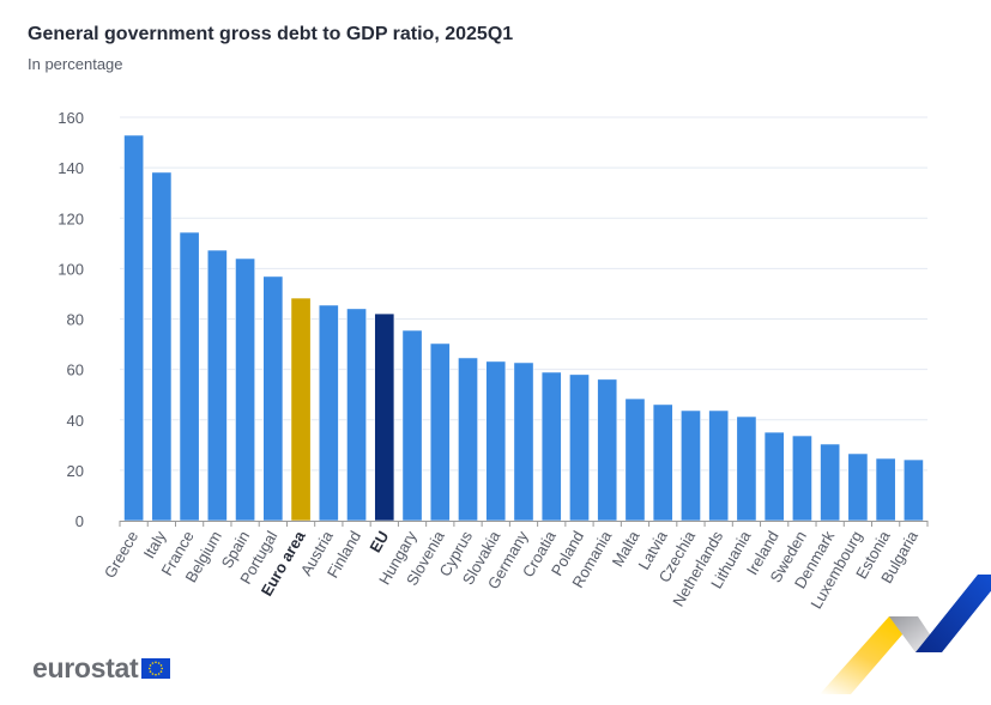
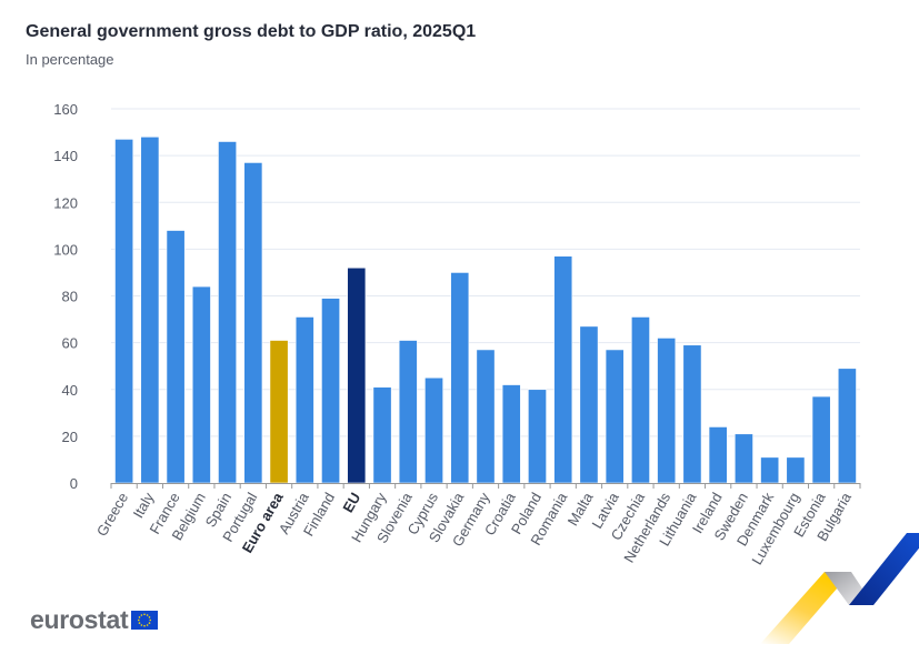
Greece: 153 -> 147
Italy: 138 -> 148
France: 114 -> 108
Belgium: 107 -> 84
Spain: 104 -> 146
Portugal: 97 -> 137
Euro area: 88 -> 61
Austria: 86 -> 71
Finland: 84 -> 79
EU: 82 -> 92
Hungary: 76 -> 41
Slovenia: 70 -> 61
Cyprus: 65 -> 45
Slovakia: 63 -> 90
Germany: 63 -> 57
Croatia: 59 -> 42
Poland: 58 -> 40
Romania: 56 -> 97
Malta: 48 -> 67
Latvia: 46 -> 57
Czechia: 44 -> 71
Netherlands: 44 -> 62
Lithuania: 41 -> 59
Ireland: 35 -> 24
Sweden: 34 -> 21
Denmark: 30 -> 11
Luxembourg: 27 -> 11
Estonia: 25 -> 37
Bulgaria: 24 -> 49
